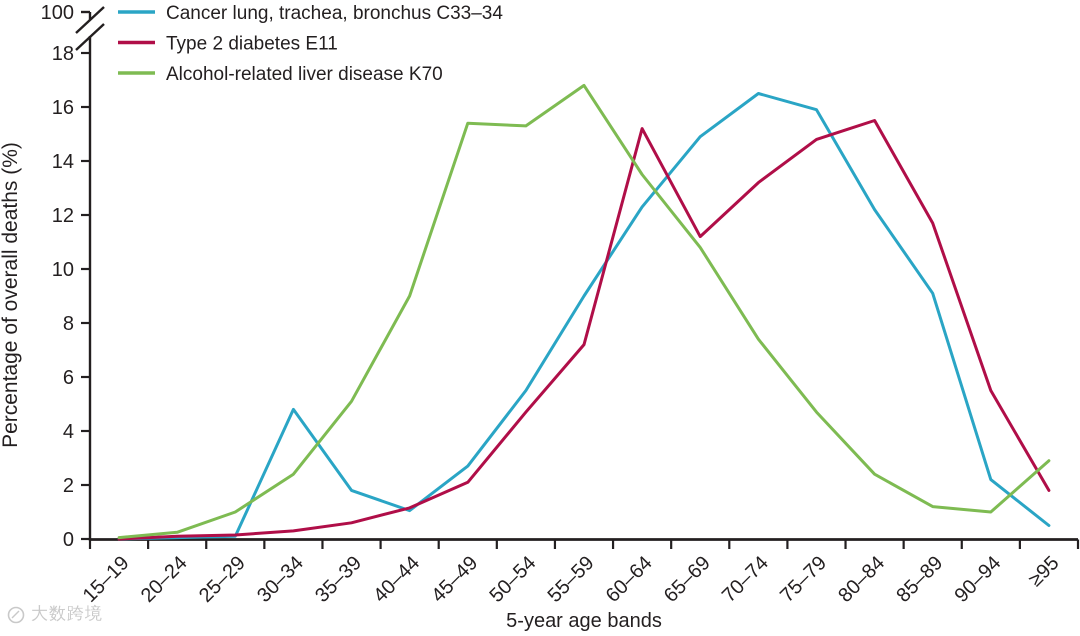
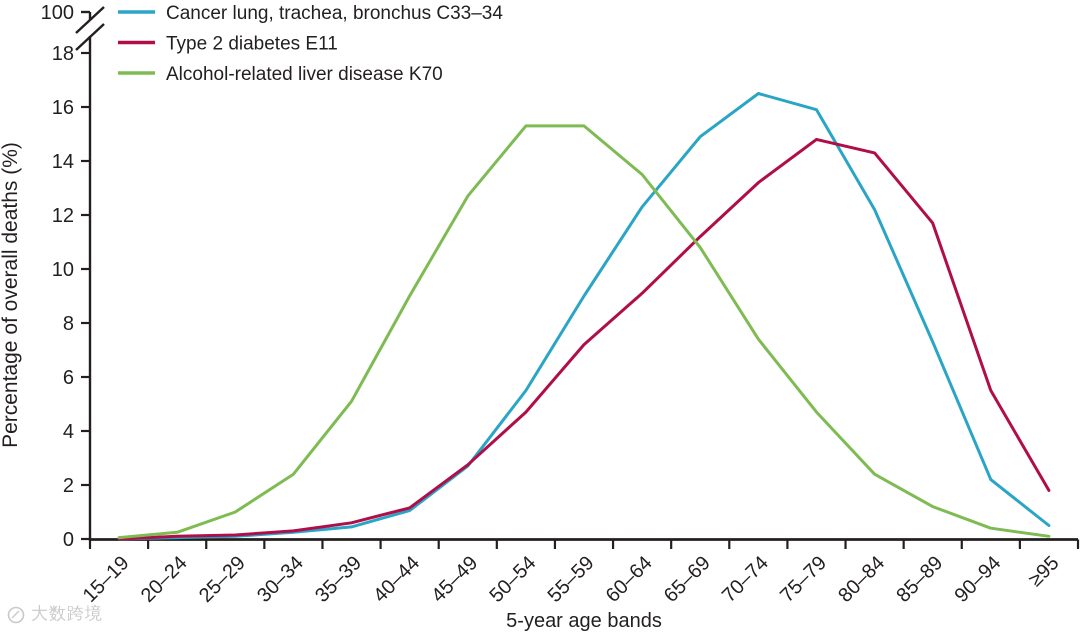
Cancer lung, trachea, bronchus C33–34/30–34: 4.8 -> 0.2
Cancer lung, trachea, bronchus C33–34/35–39: 1.8 -> 0.5
Type 2 diabetes E11/45–49: 2.1 -> 2.8
Alcohol-related liver disease K70/45–49: 15.4 -> 12.7
Alcohol-related liver disease K70/55–59: 16.8 -> 15.3
Type 2 diabetes E11/60–64: 15.2 -> 9.1
Type 2 diabetes E11/80–84: 15.5 -> 14.3
Cancer lung, trachea, bronchus C33–34/85–89: 9.1 -> 7.3
Alcohol-related liver disease K70/90–94: 1.0 -> 0.4
Alcohol-related liver disease K70/≥95: 2.9 -> 0.1
